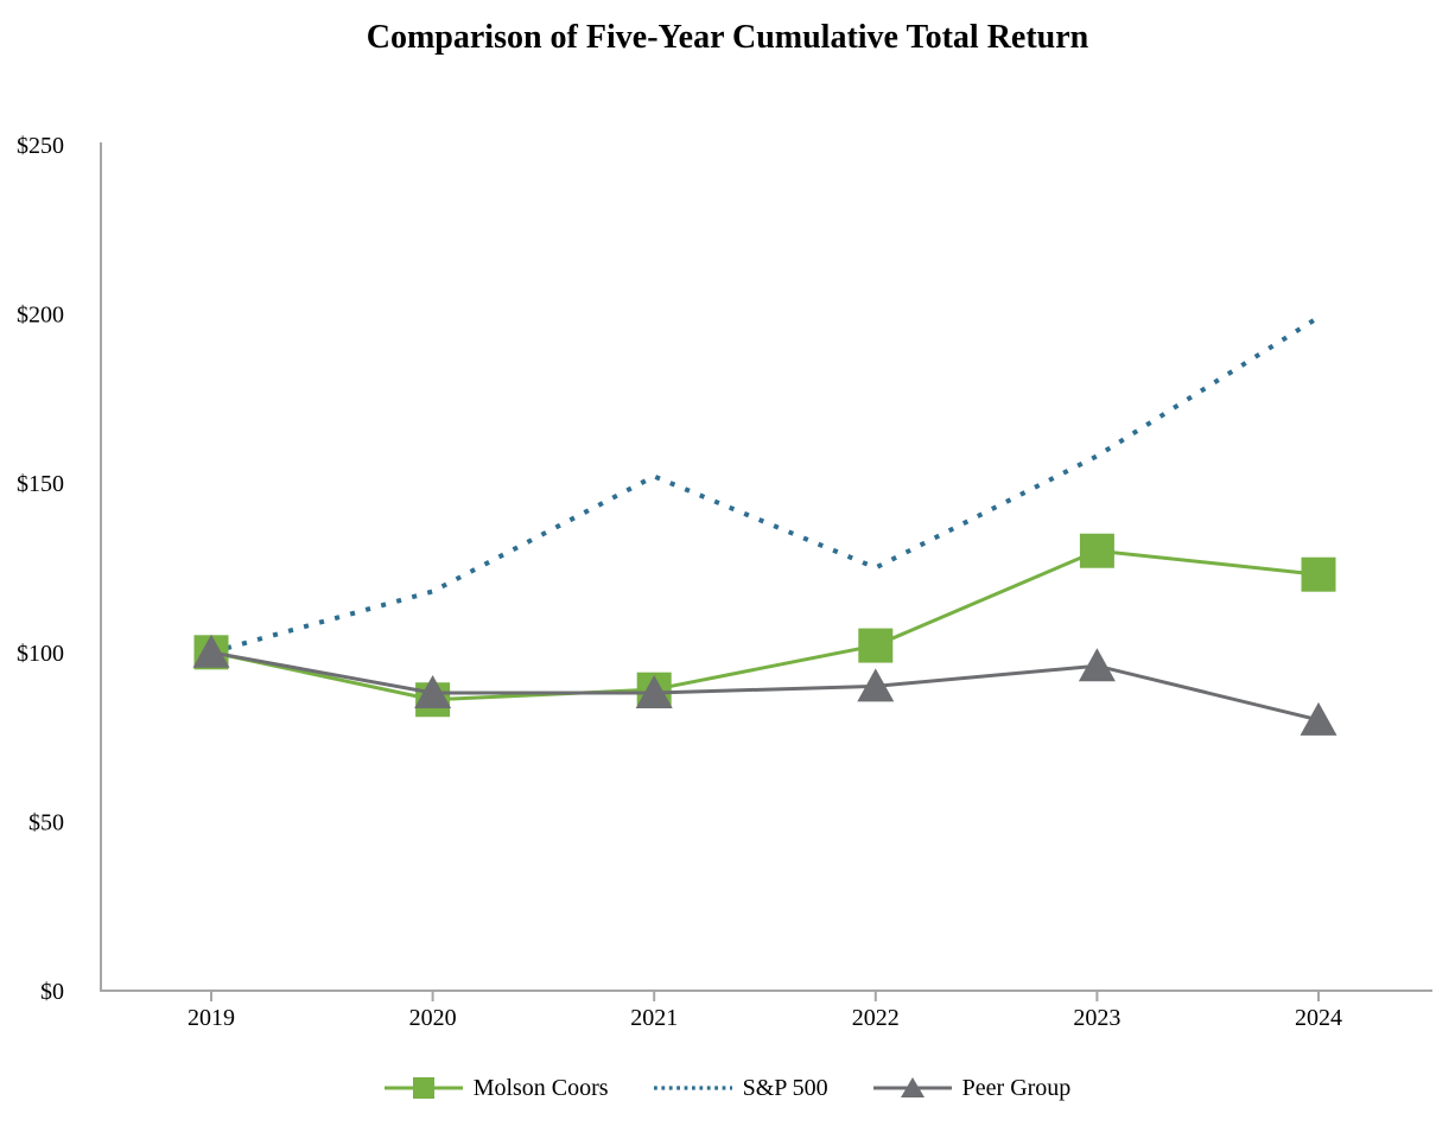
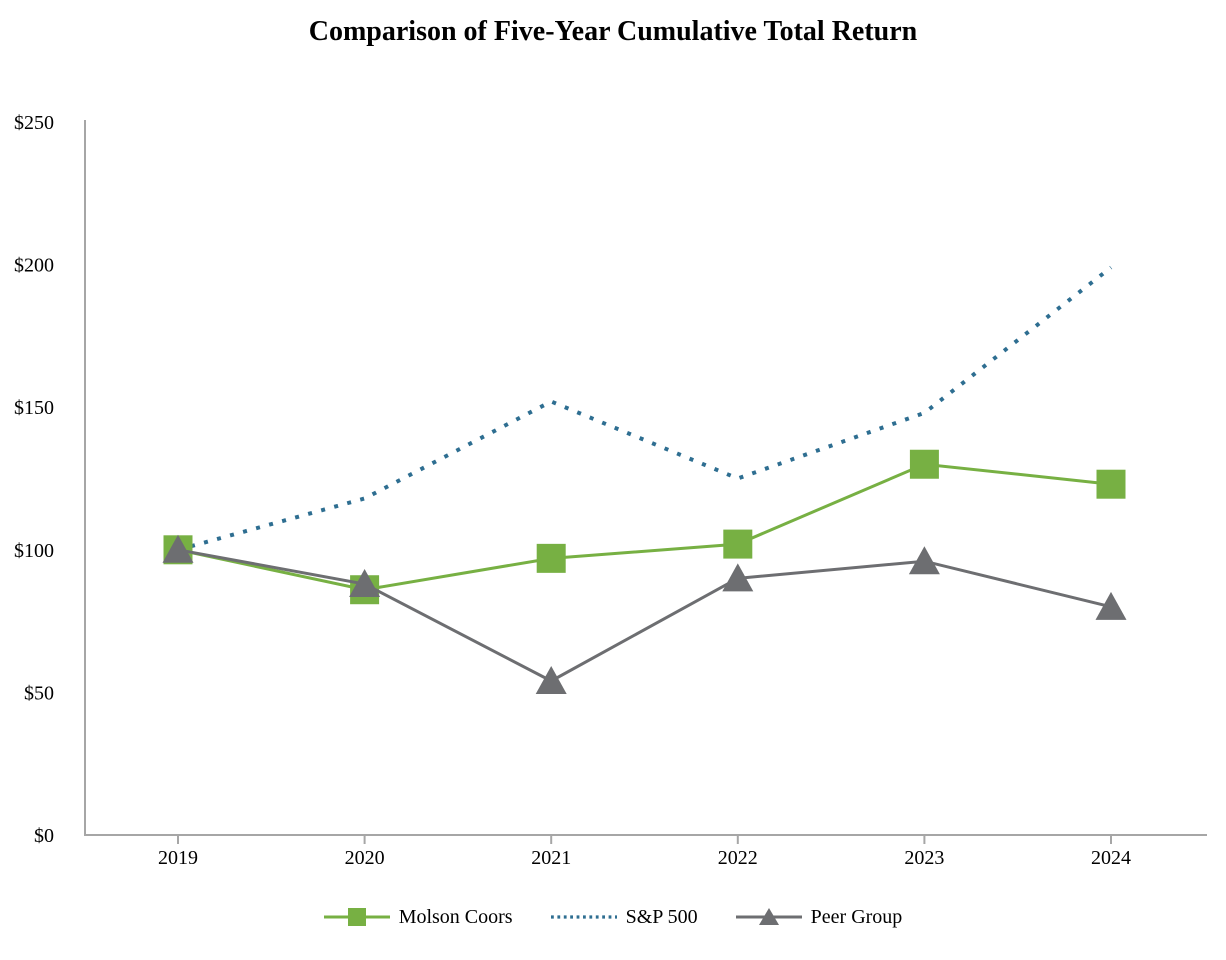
Molson Coors/2021: $89 -> $97
Peer Group/2021: $88 -> $54
S&P 500/2023: $158 -> $148
